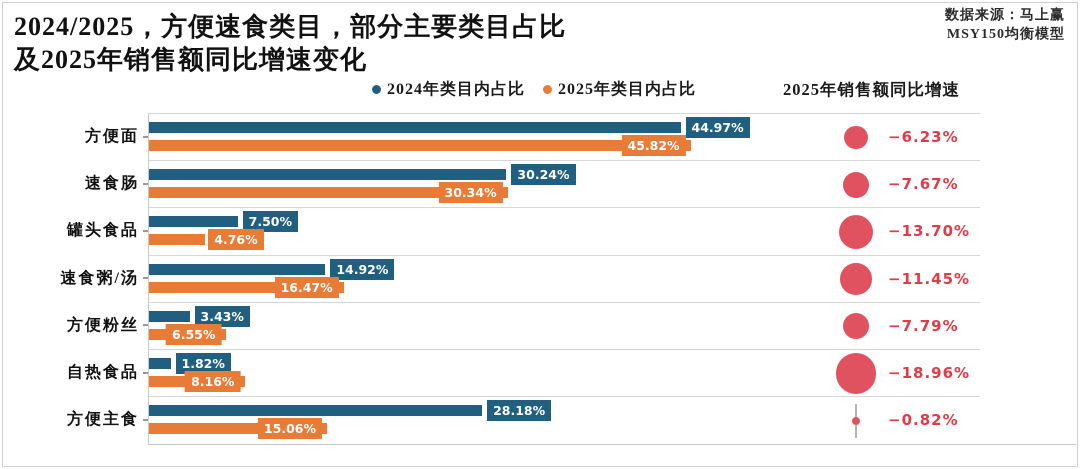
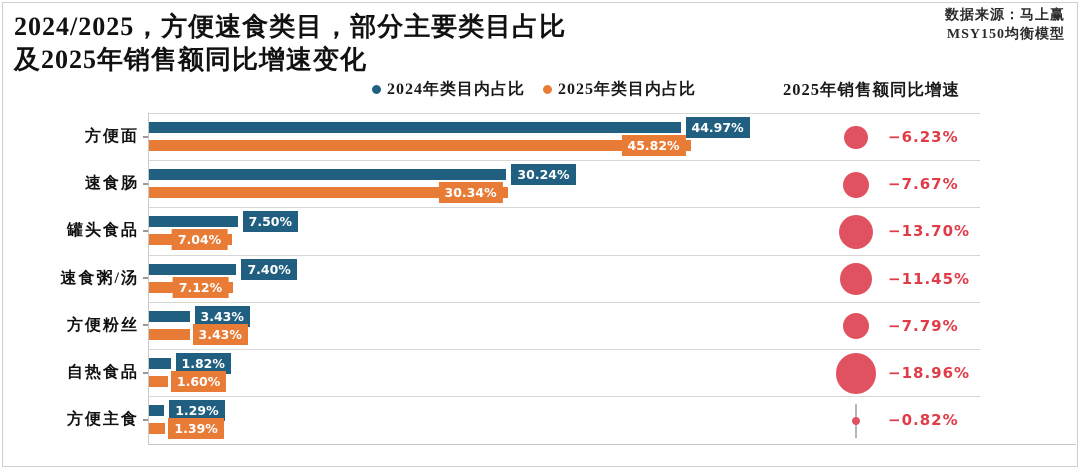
2025年类目内占比/罐头食品: 4.76% -> 7.04%
2024年类目内占比/速食粥/汤: 14.92% -> 7.40%
2025年类目内占比/速食粥/汤: 16.47% -> 7.12%
2025年类目内占比/方便粉丝: 6.55% -> 3.43%
2025年类目内占比/自热食品: 8.16% -> 1.60%
2024年类目内占比/方便主食: 28.18% -> 1.29%
2025年类目内占比/方便主食: 15.06% -> 1.39%
